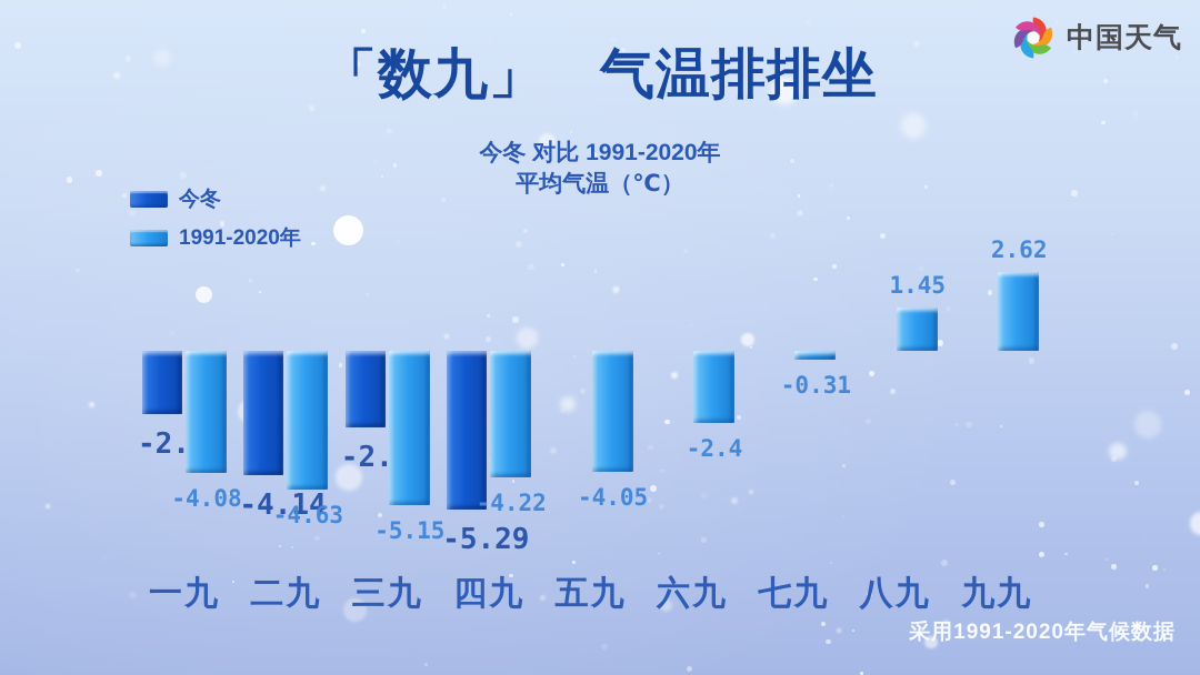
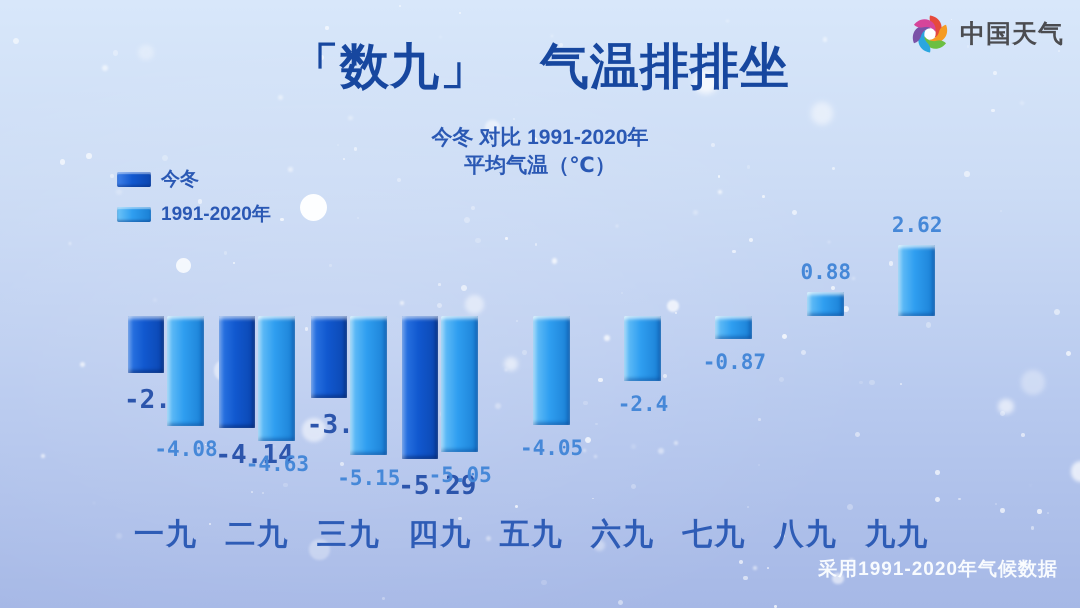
今冬/三九: -2.54 -> -3.02
1991-2020年/四九: -4.22 -> -5.05
1991-2020年/七九: -0.31 -> -0.87
1991-2020年/八九: 1.45 -> 0.88
